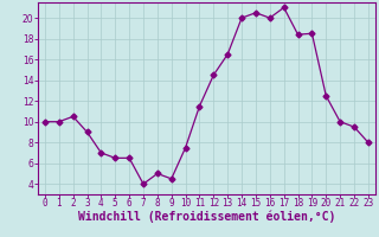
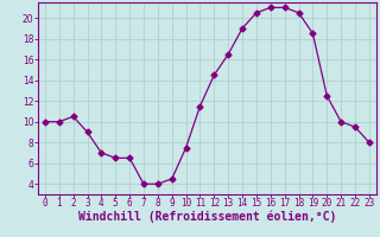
8: 5.0 -> 4.0
14: 20.0 -> 19.0
16: 20.0 -> 21.0
18: 18.4 -> 20.5
